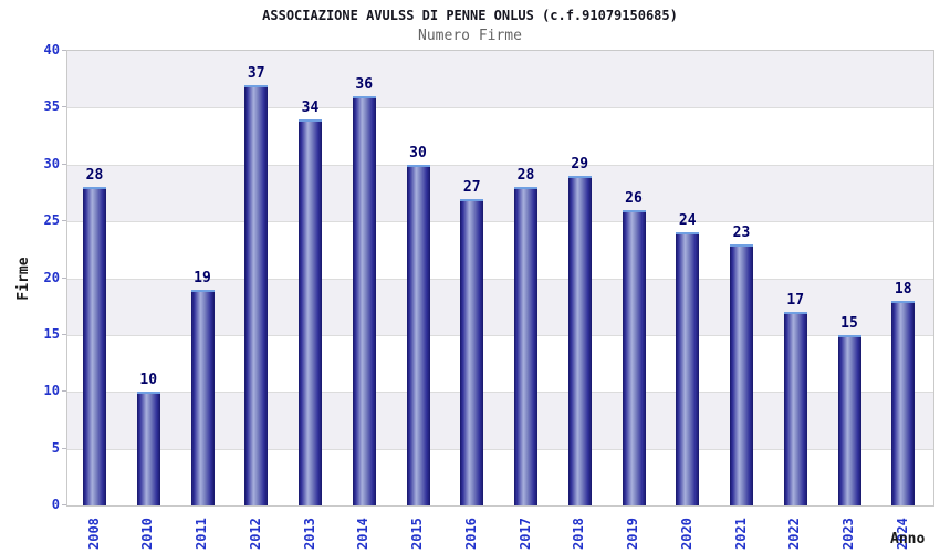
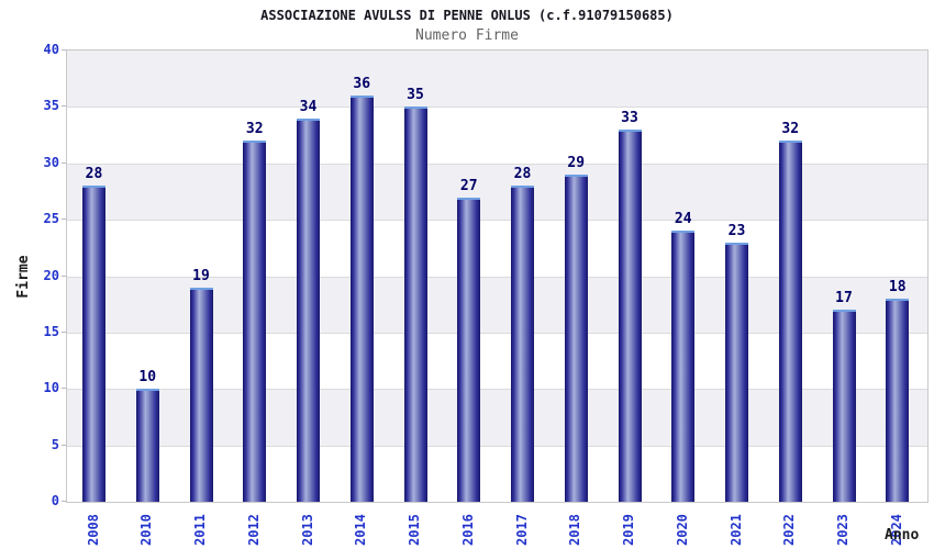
2012: 37 -> 32
2015: 30 -> 35
2019: 26 -> 33
2022: 17 -> 32
2023: 15 -> 17
